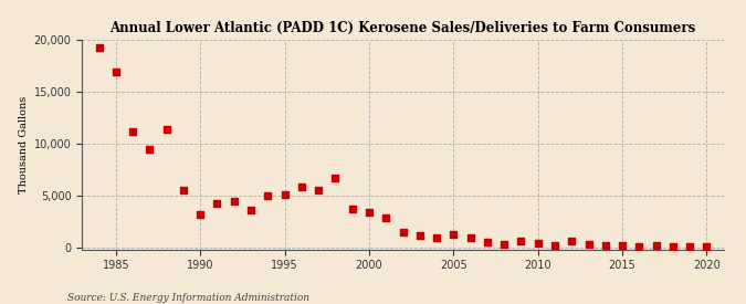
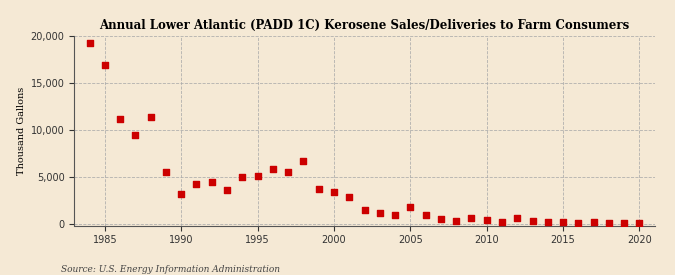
2005: 1,200 -> 1,800
